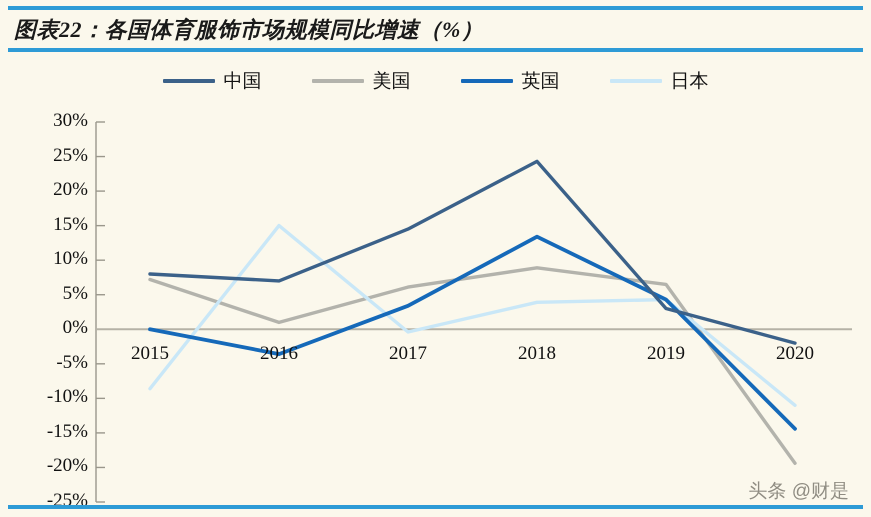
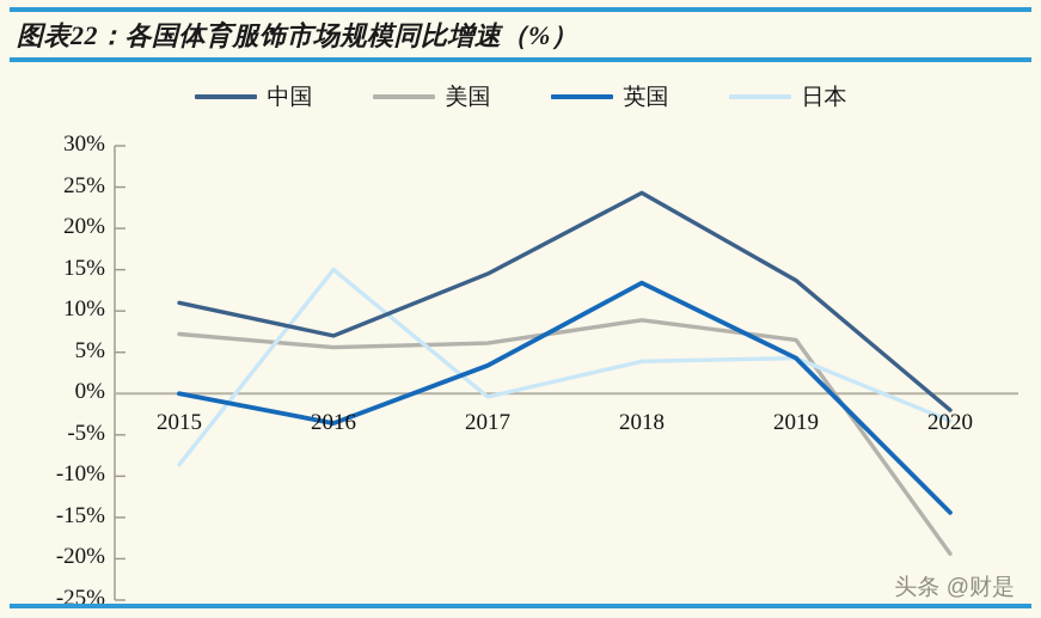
中国/2015: 8% -> 11%
美国/2016: 1% -> 6%
中国/2019: 3% -> 14%
日本/2020: -11% -> -3%
